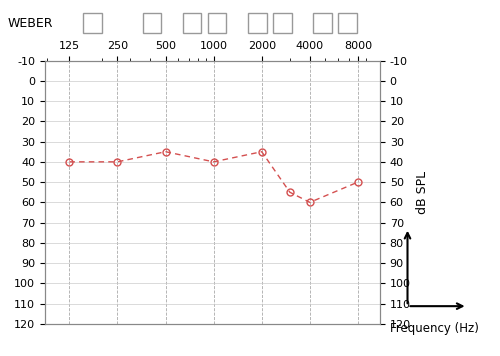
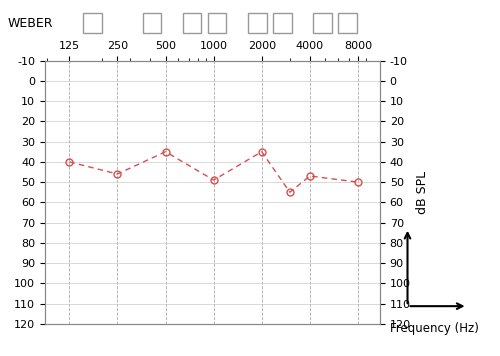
250: 40 -> 46
1000: 40 -> 49
4000: 60 -> 47
